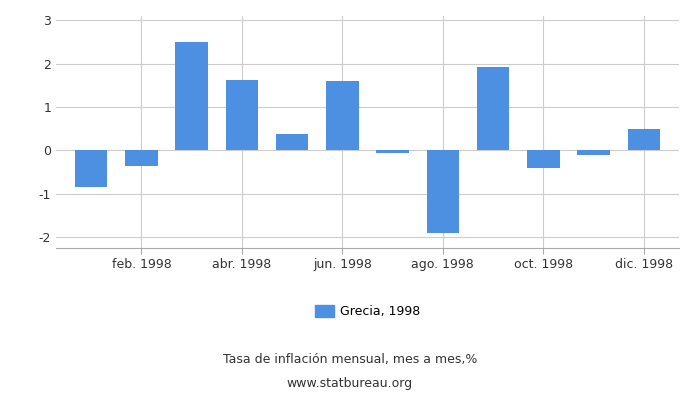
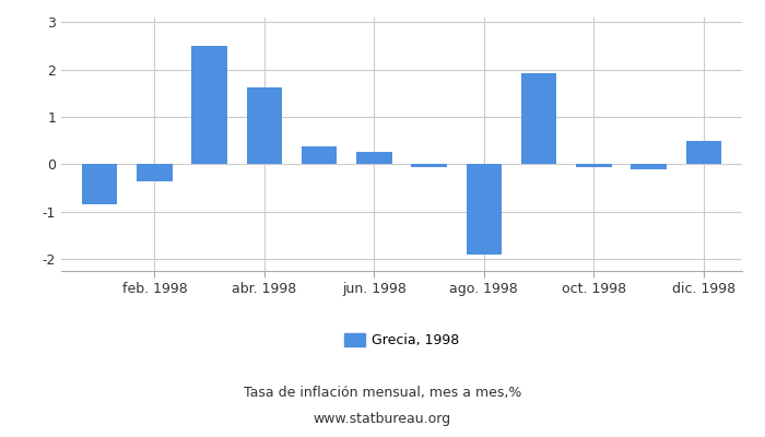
jun. 1998: 1.60 -> 0.27
oct. 1998: -0.40 -> -0.06
